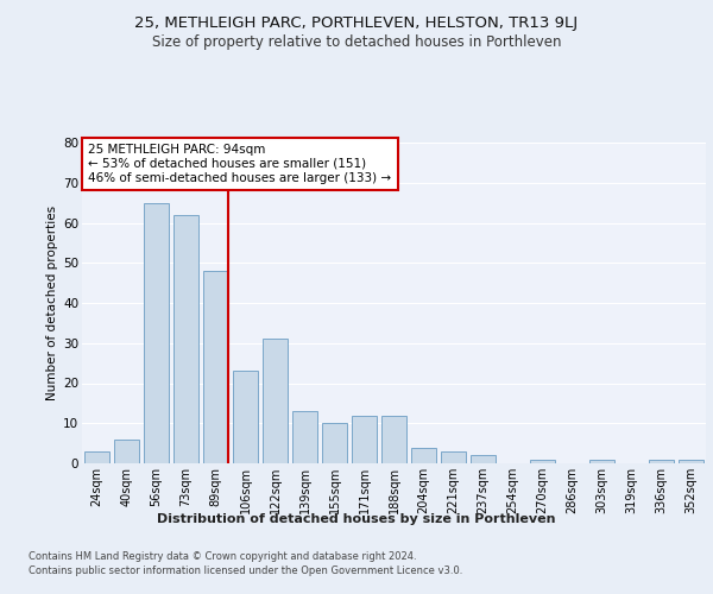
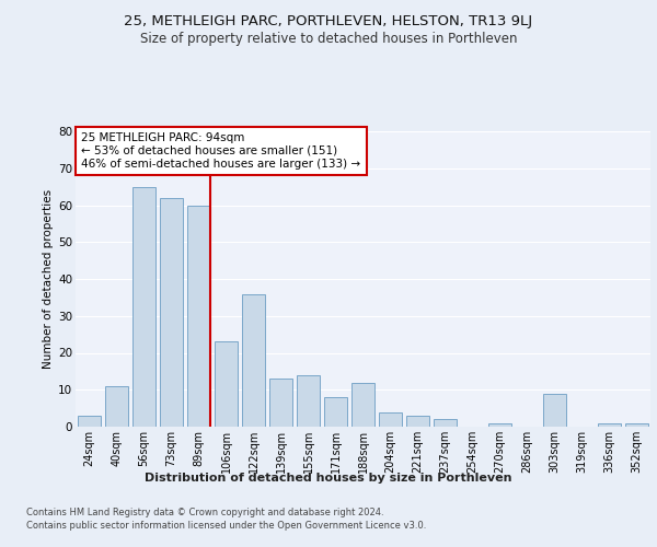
40sqm: 6 -> 11
89sqm: 48 -> 60
122sqm: 31 -> 36
155sqm: 10 -> 14
171sqm: 12 -> 8
303sqm: 1 -> 9
